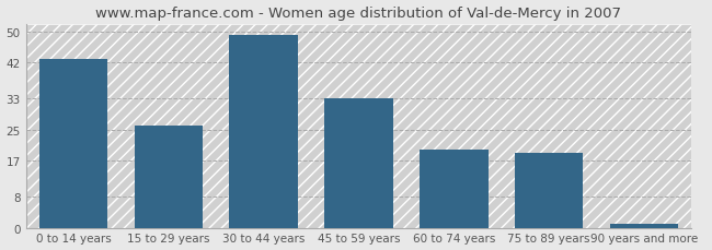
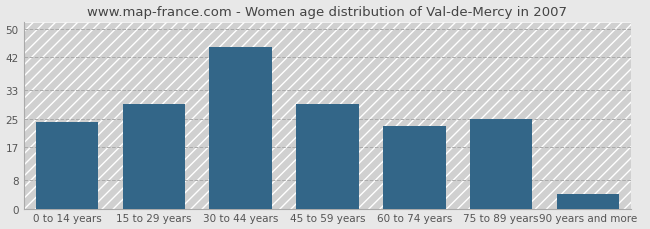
0 to 14 years: 43 -> 24
15 to 29 years: 26 -> 29
30 to 44 years: 49 -> 45
45 to 59 years: 33 -> 29
60 to 74 years: 20 -> 23
75 to 89 years: 19 -> 25
90 years and more: 1 -> 4
